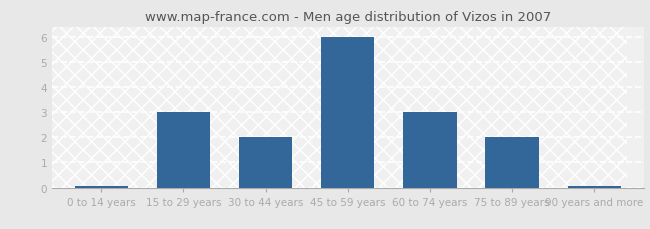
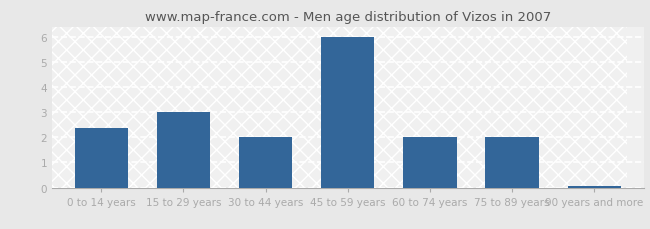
0 to 14 years: 0.05 -> 2.35
60 to 74 years: 3.00 -> 2.00
